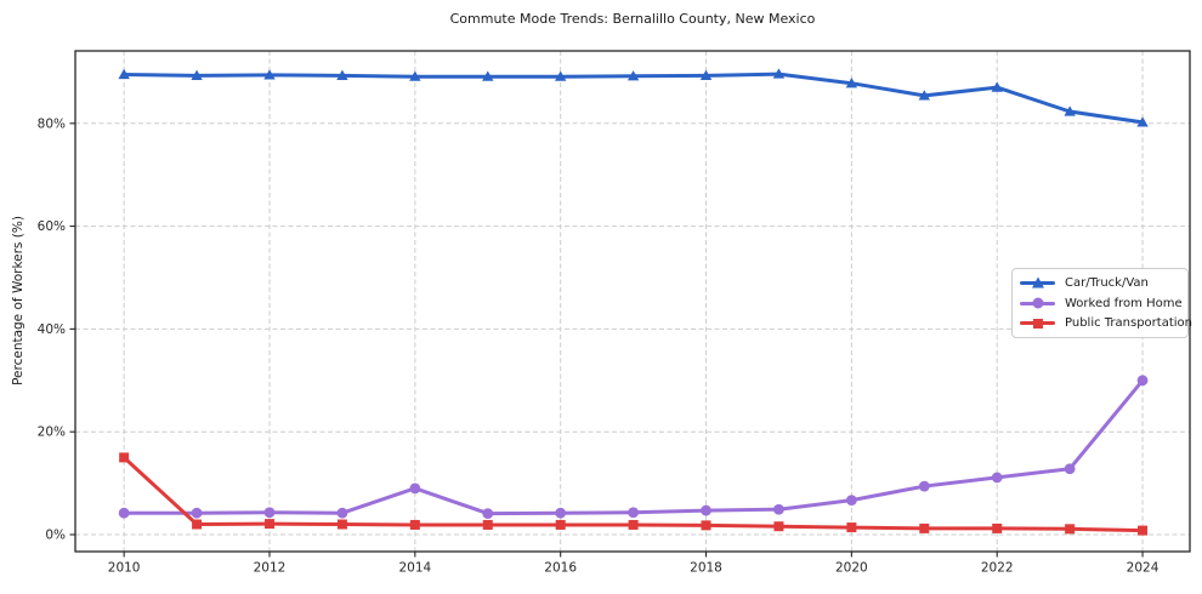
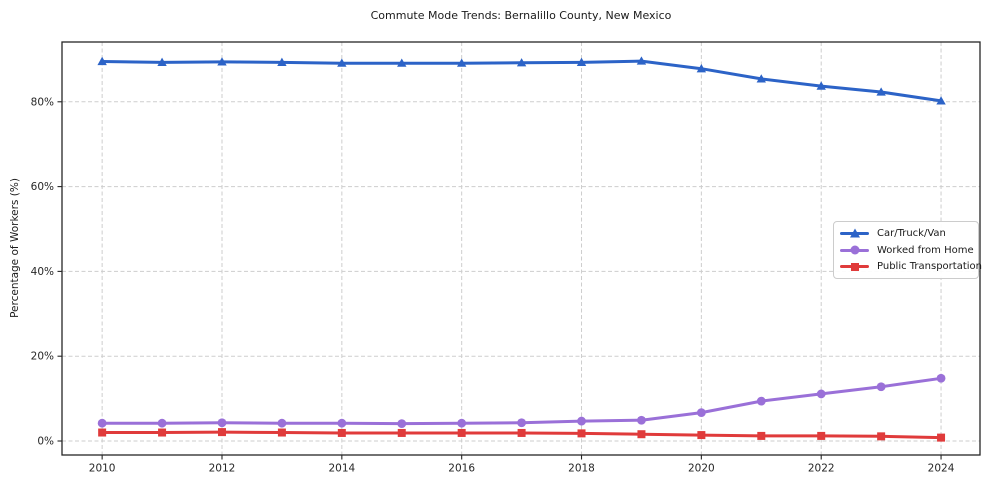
Public Transportation/2010: 15% -> 2%
Worked from Home/2014: 9% -> 4%
Car/Truck/Van/2022: 87% -> 84%
Worked from Home/2024: 30% -> 15%
